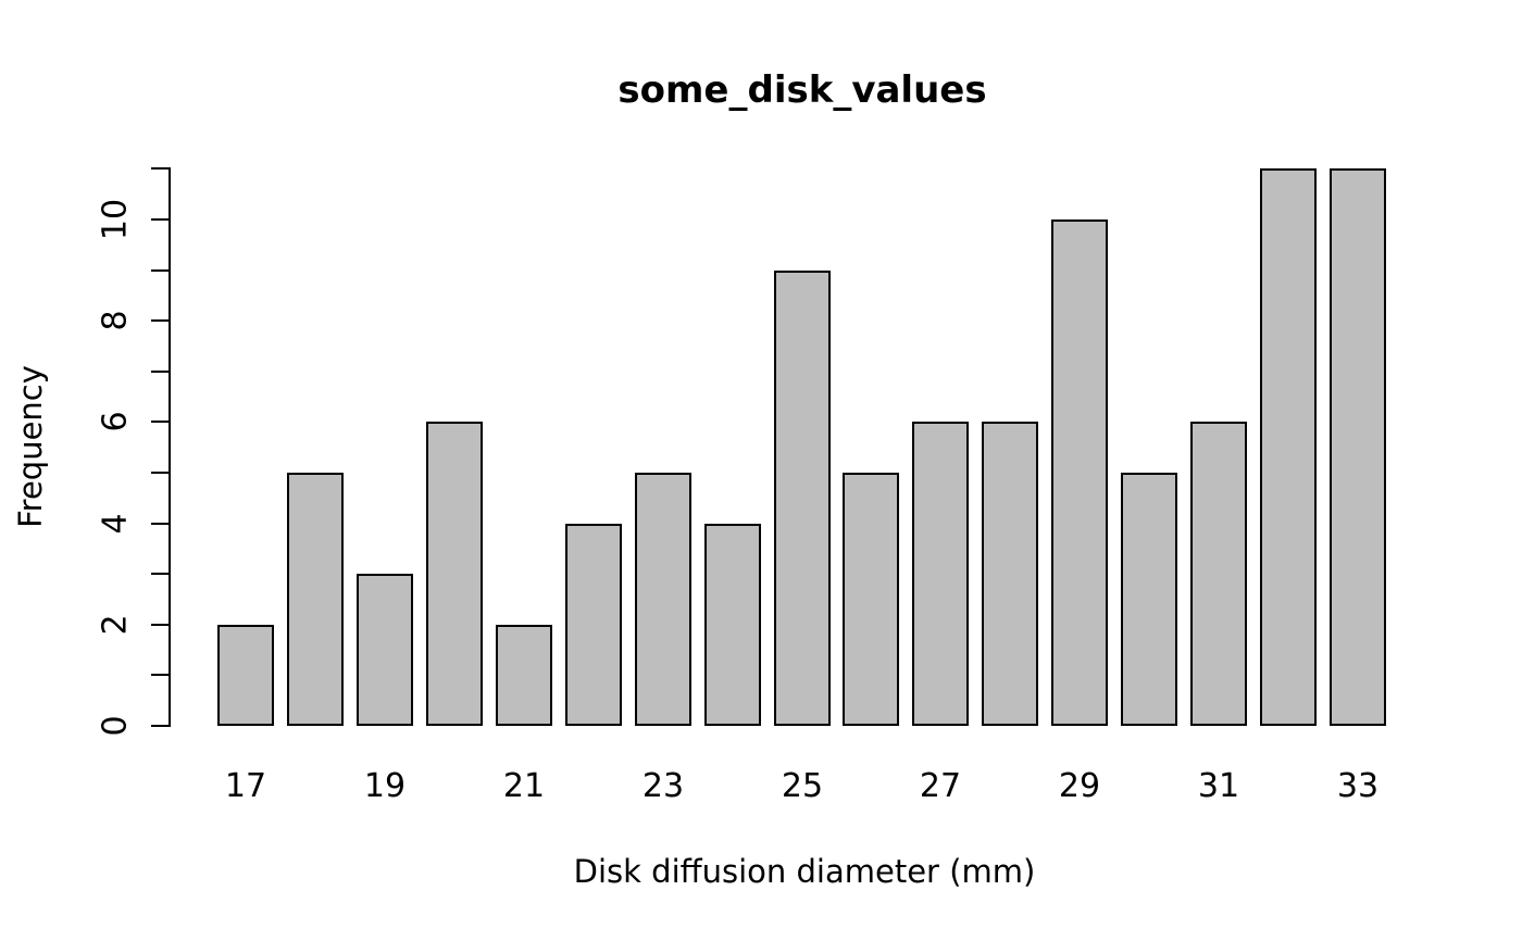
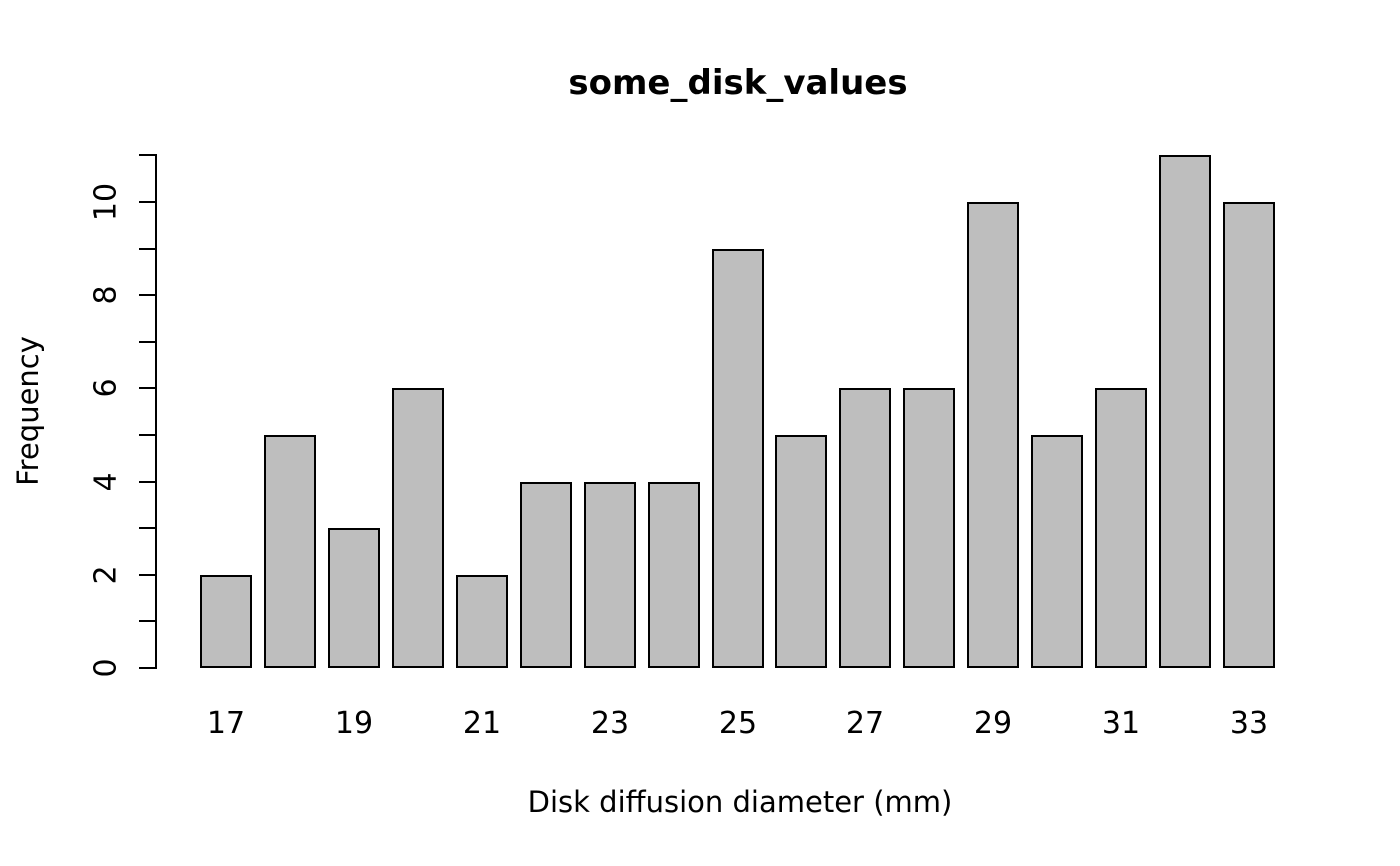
23: 5 -> 4
33: 11 -> 10
